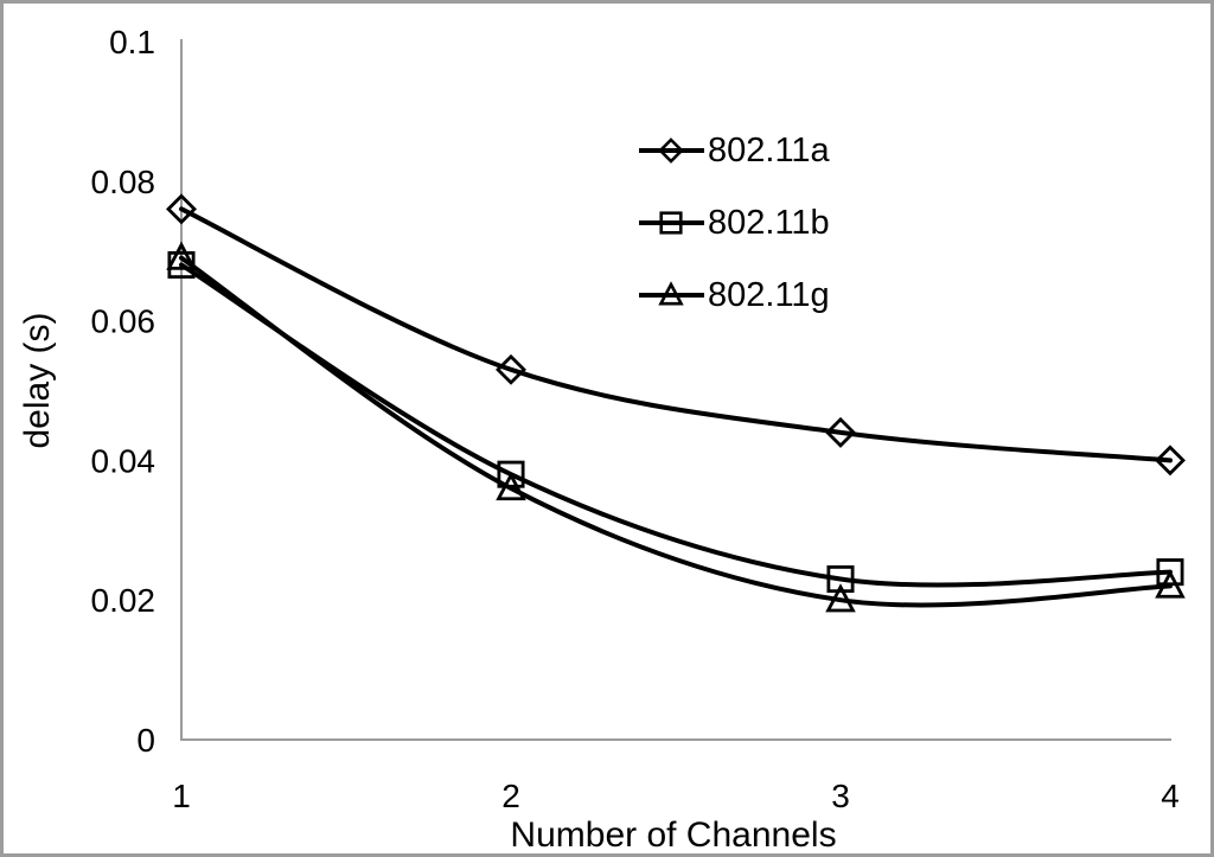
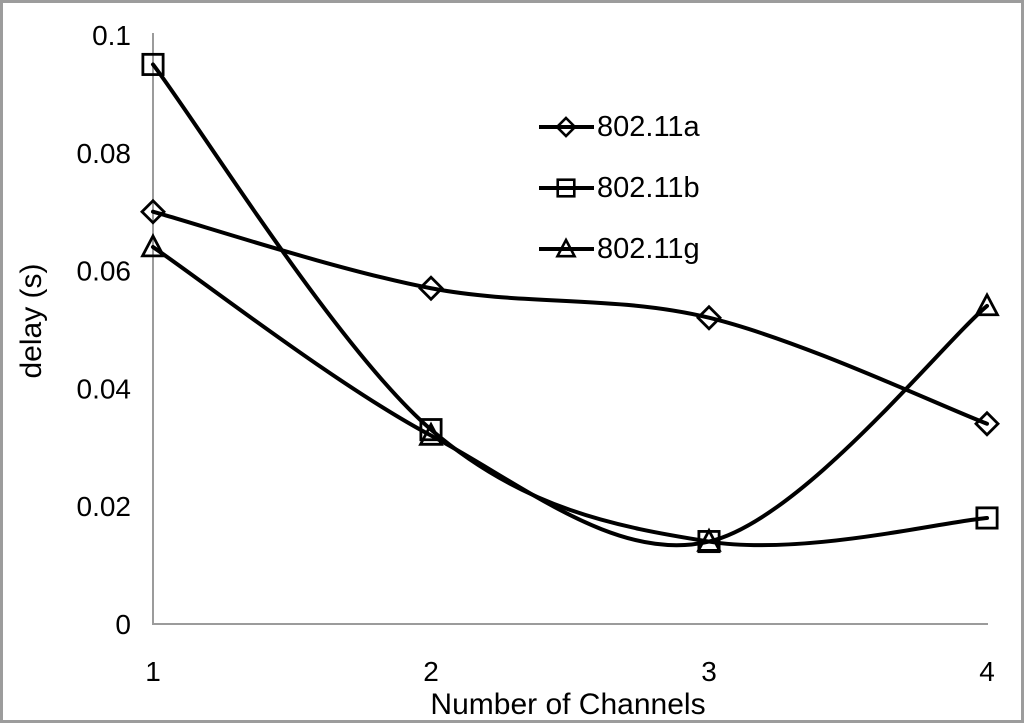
802.11a/1: 0.076 -> 0.070
802.11b/1: 0.068 -> 0.095
802.11g/1: 0.069 -> 0.064
802.11a/2: 0.053 -> 0.057
802.11b/2: 0.038 -> 0.033
802.11g/2: 0.036 -> 0.032
802.11a/3: 0.044 -> 0.052
802.11b/3: 0.023 -> 0.014
802.11g/3: 0.020 -> 0.014
802.11a/4: 0.040 -> 0.034
802.11b/4: 0.024 -> 0.018
802.11g/4: 0.022 -> 0.054
